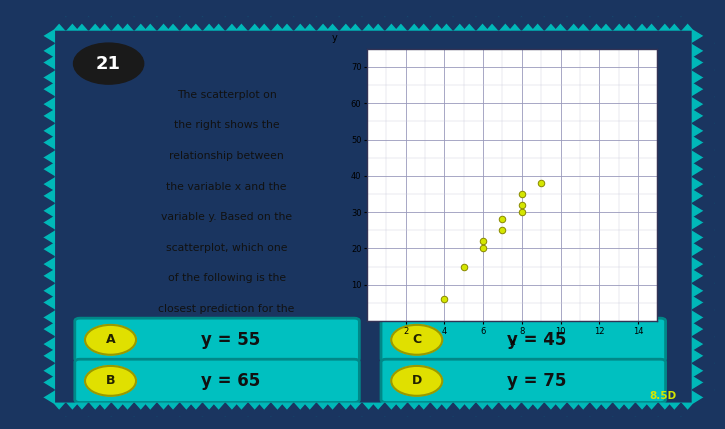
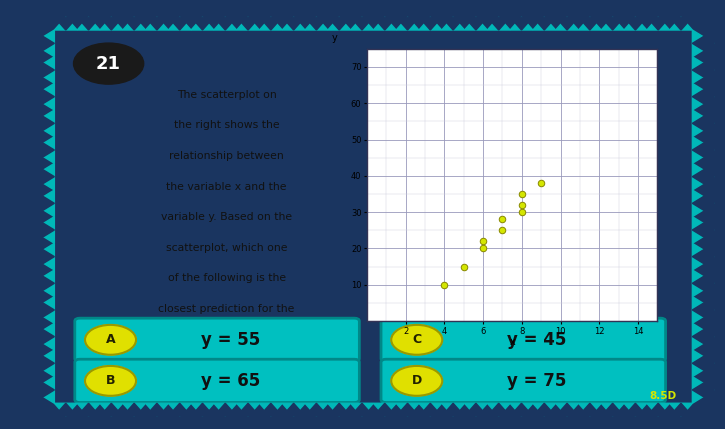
4: 6 -> 10
